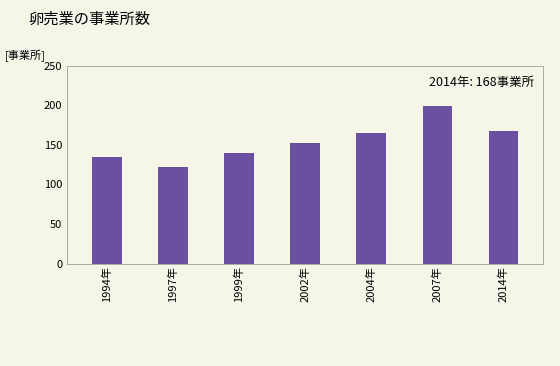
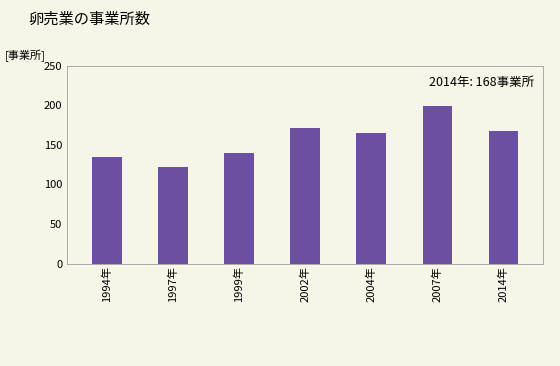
2002年: 152 -> 172
